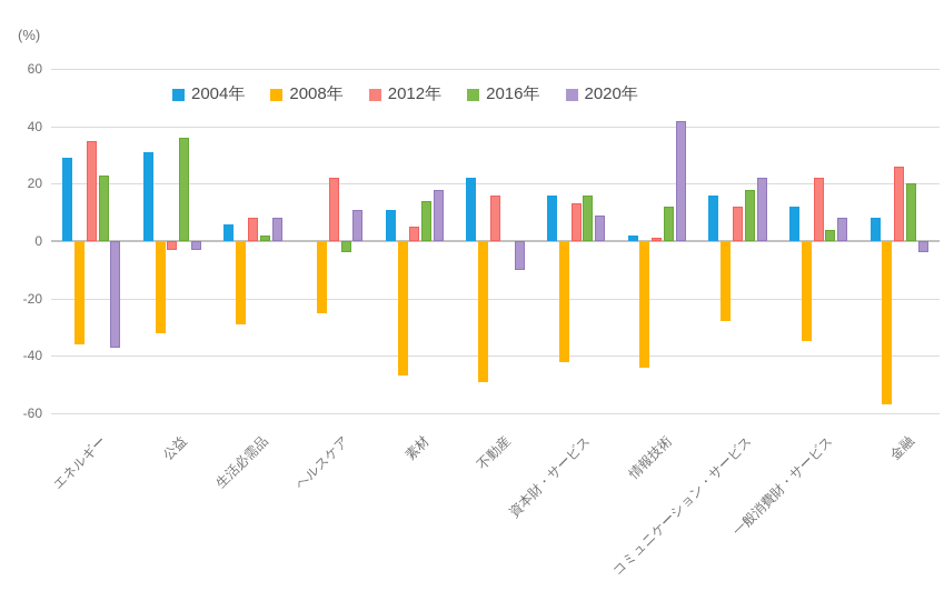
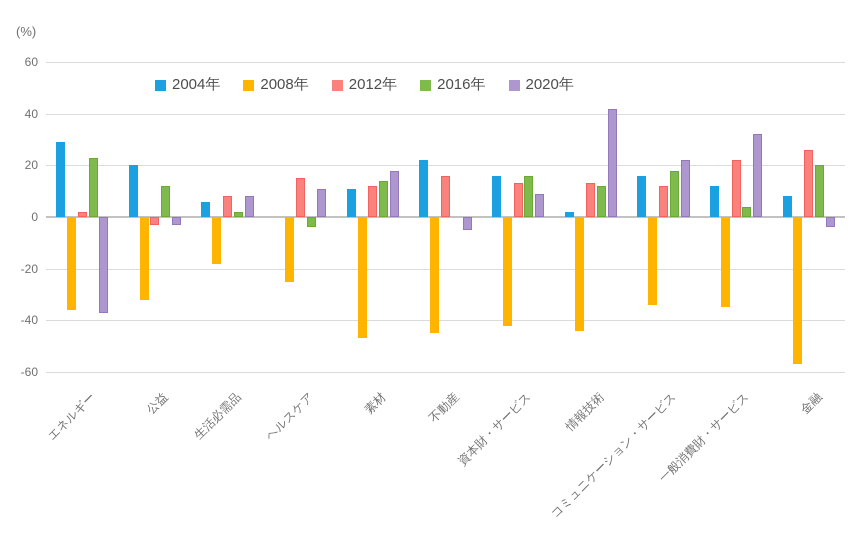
2012年/エネルギー: 35 -> 2
2004年/公益: 31 -> 20
2016年/公益: 36 -> 12
2008年/生活必需品: -29 -> -18
2012年/ヘルスケア: 22 -> 15
2012年/素材: 5 -> 12
2008年/不動産: -49 -> -45
2020年/不動産: -10 -> -5
2012年/情報技術: 1 -> 13
2008年/コミュニケーション・サービス: -28 -> -34
2020年/一般消費財・サービス: 8 -> 32
